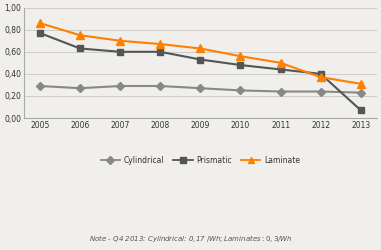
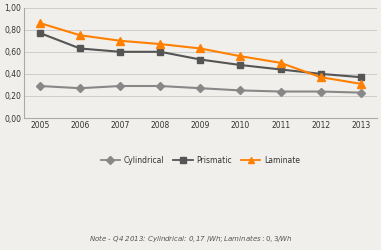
Prismatic/2013: 0,07 -> 0,37
